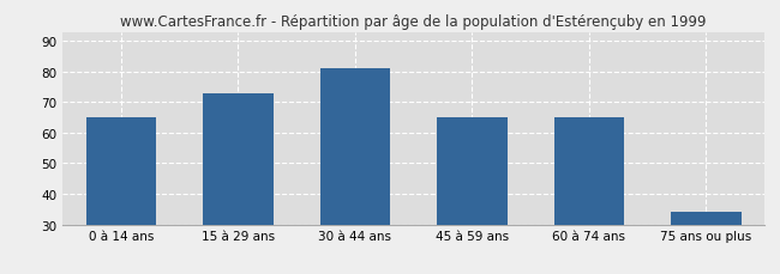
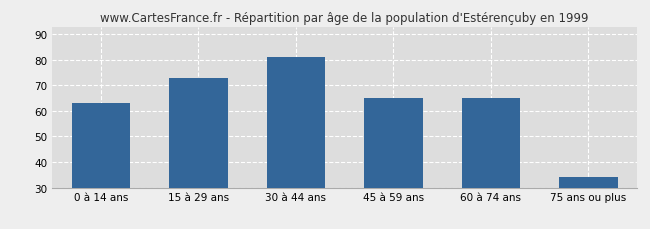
0 à 14 ans: 65 -> 63
